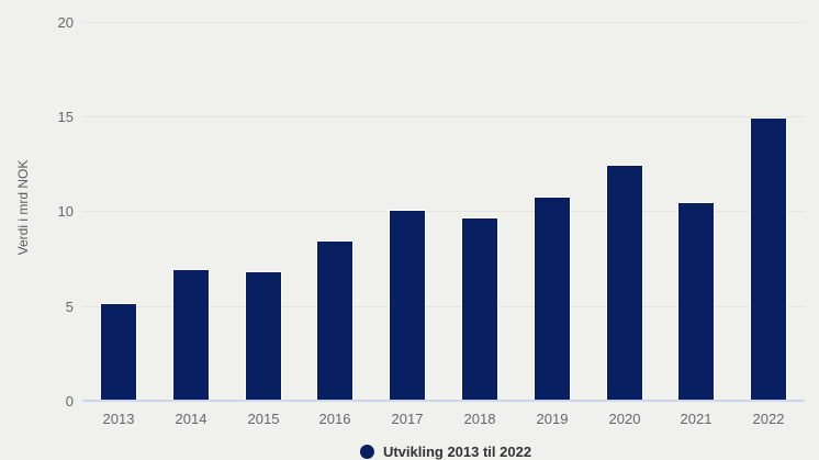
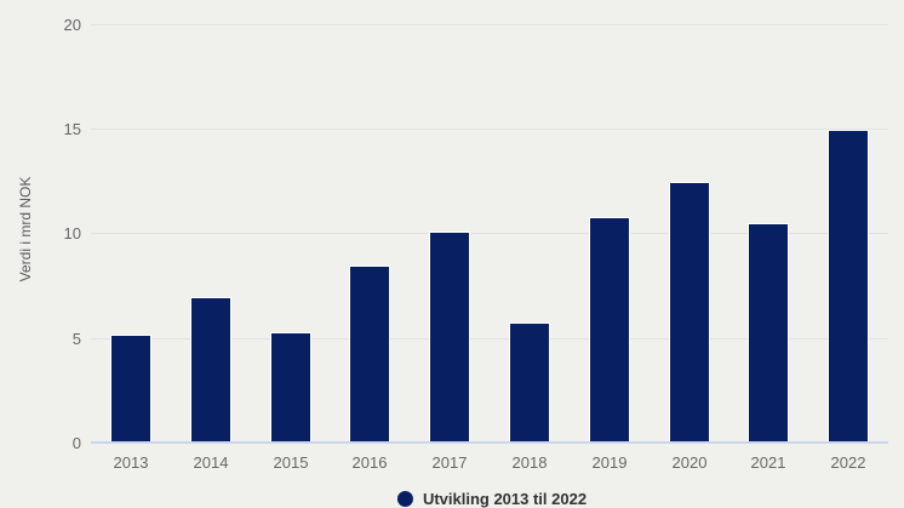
2015: 6.8 -> 5.2
2018: 9.6 -> 5.7
